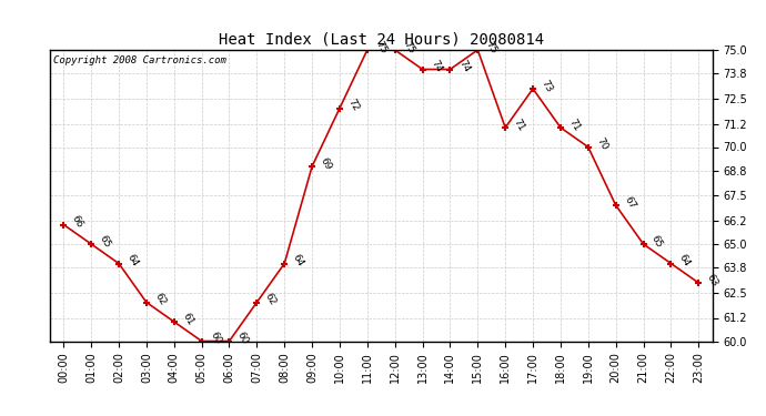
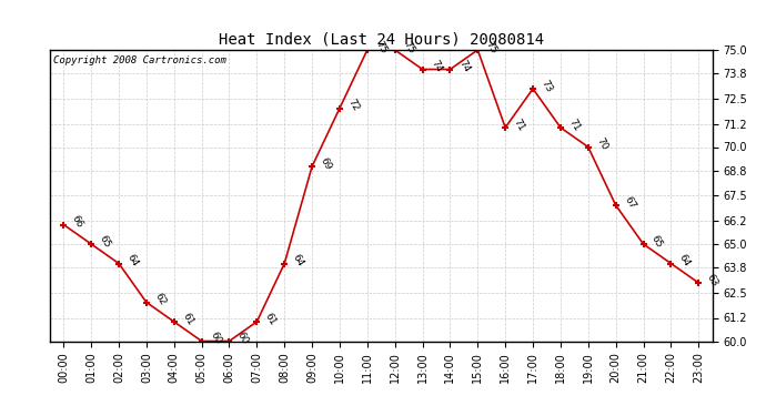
07:00: 62 -> 61
